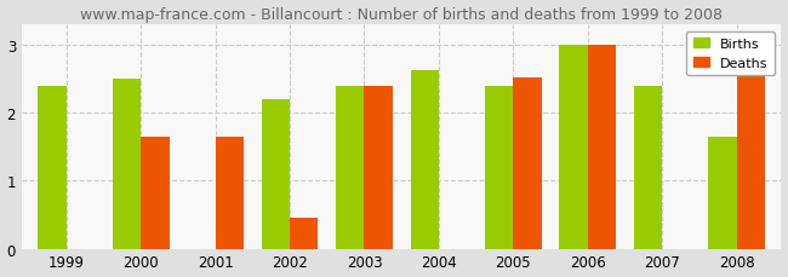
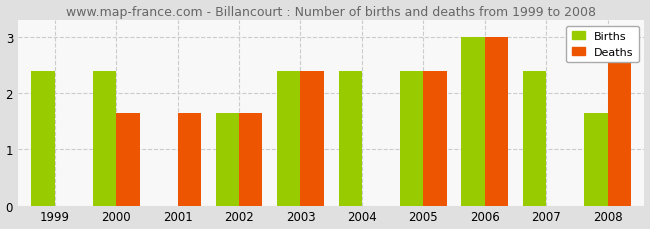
Births/2000: 2.50 -> 2.40
Births/2002: 2.20 -> 1.65
Deaths/2002: 0.46 -> 1.65
Births/2004: 2.62 -> 2.40
Deaths/2005: 2.52 -> 2.40
